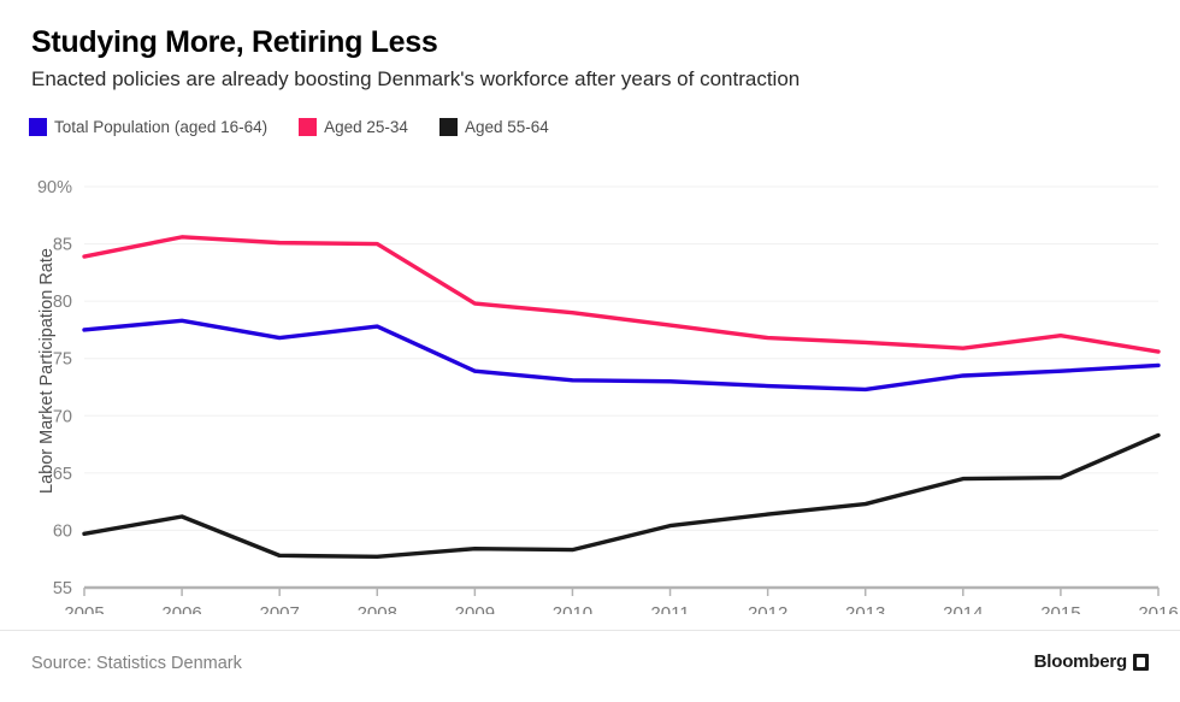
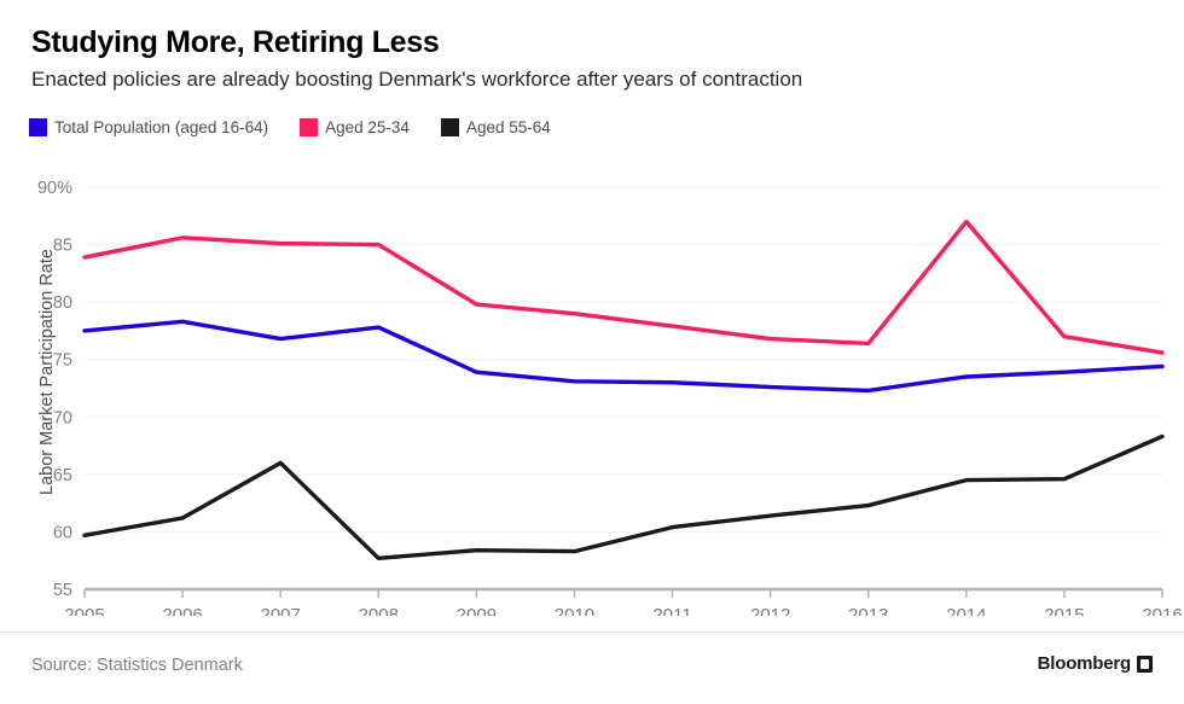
Aged 55-64/2007: 58% -> 66%
Aged 25-34/2014: 76% -> 87%
